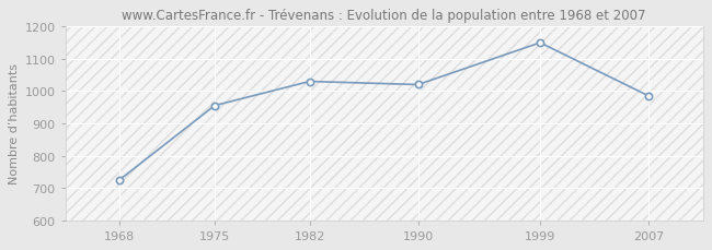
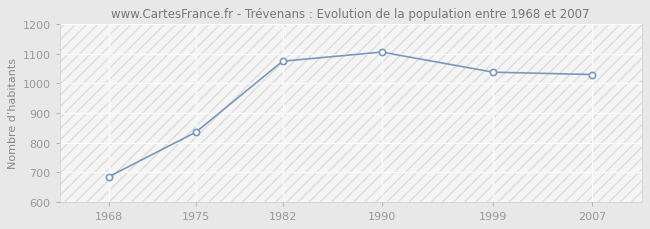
1968: 725 -> 685
1975: 955 -> 835
1982: 1030 -> 1075
1990: 1020 -> 1106
1999: 1150 -> 1038
2007: 985 -> 1030
